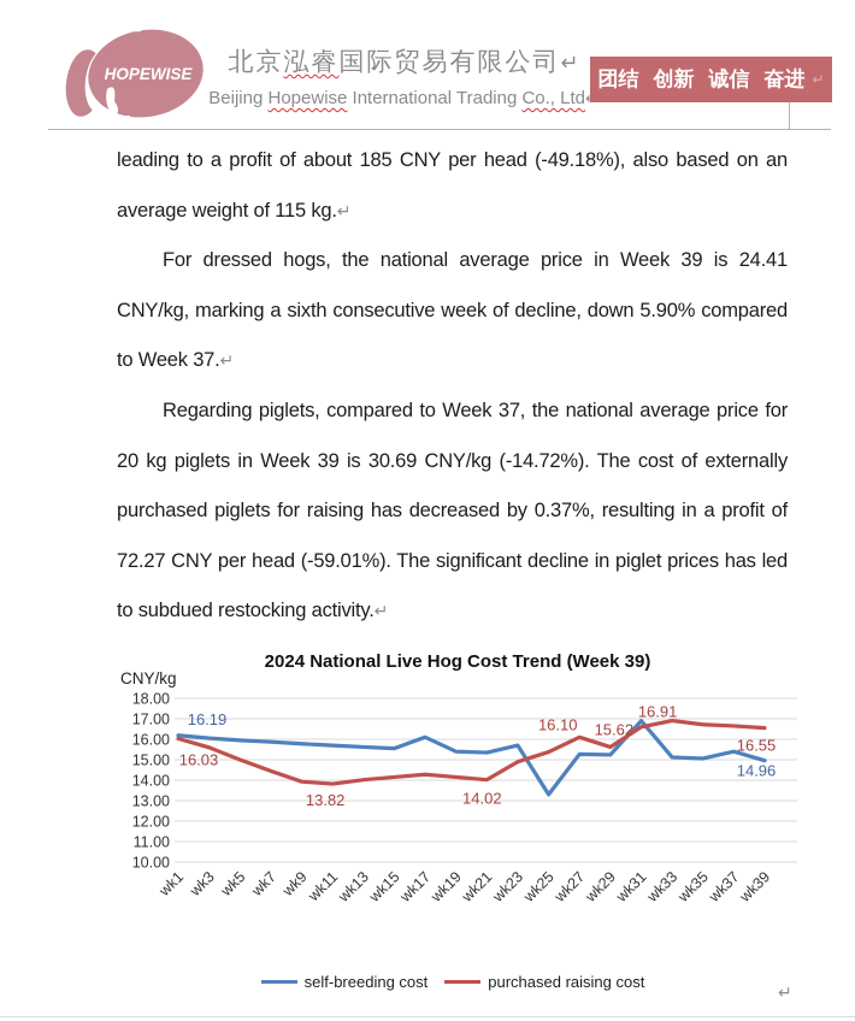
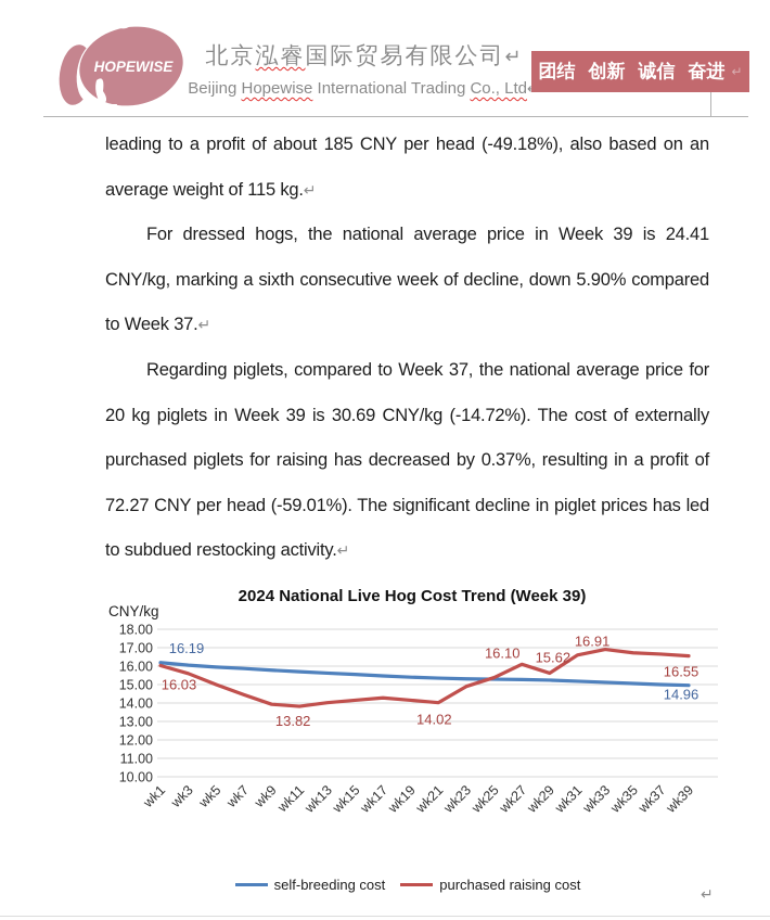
self-breeding cost/wk17: 16.1 -> 15.5
self-breeding cost/wk23: 15.7 -> 15.3
self-breeding cost/wk25: 13.3 -> 15.3
self-breeding cost/wk31: 16.9 -> 15.2
self-breeding cost/wk37: 15.4 -> 15.0
